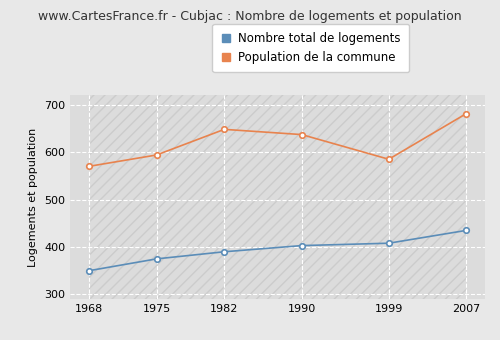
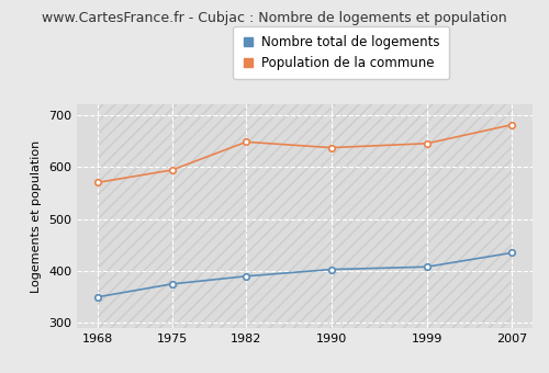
Population de la commune/1999: 585 -> 645
